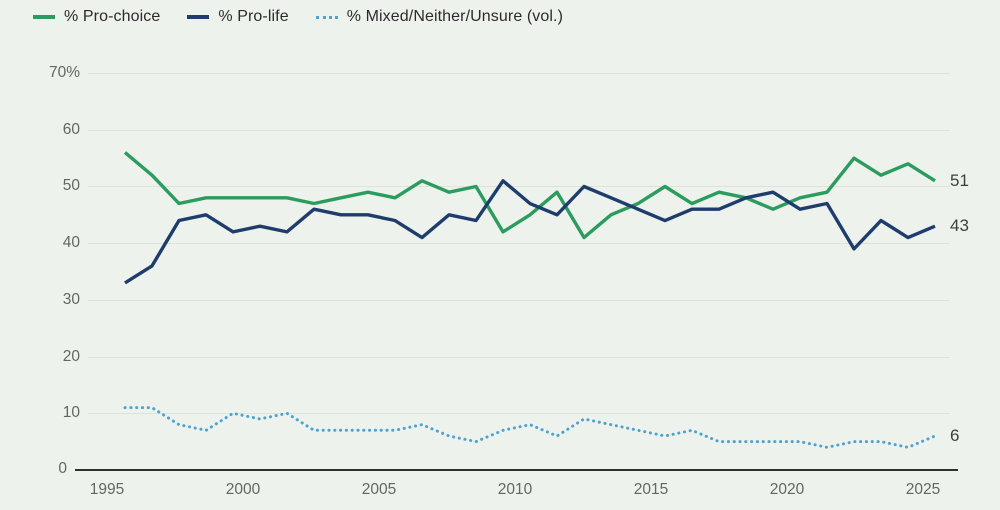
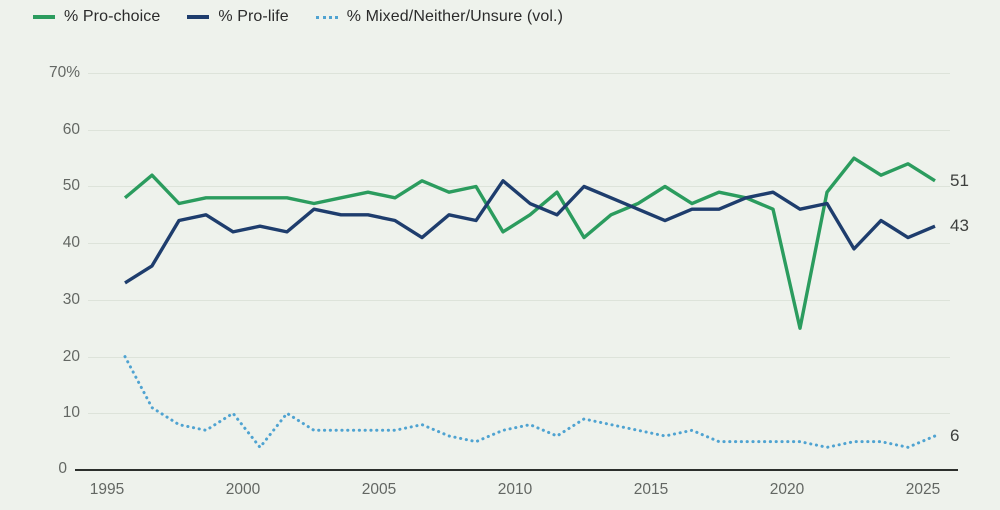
% Pro-choice/1995: 56% -> 48%
% Mixed/Neither/Unsure (vol.)/1995: 11% -> 20%
% Mixed/Neither/Unsure (vol.)/2000: 9% -> 4%
% Pro-choice/2020: 48% -> 25%
